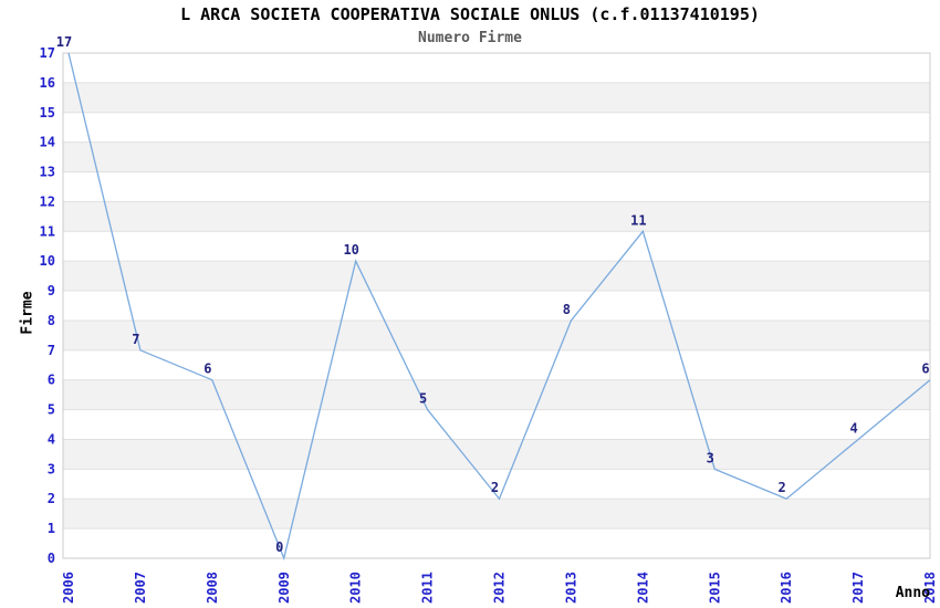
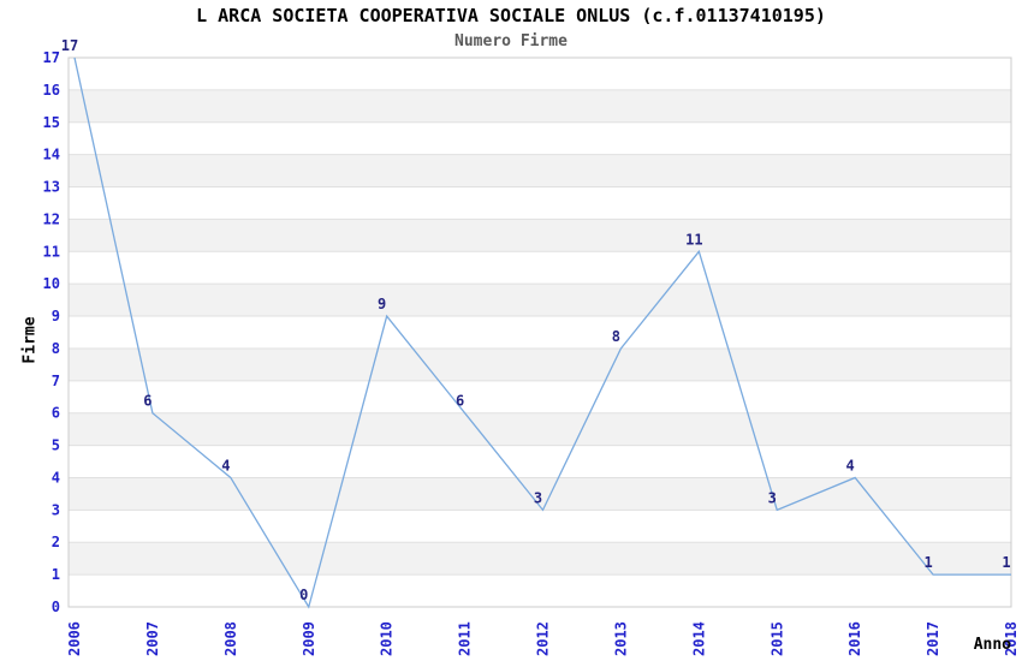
2007: 7 -> 6
2008: 6 -> 4
2010: 10 -> 9
2011: 5 -> 6
2012: 2 -> 3
2016: 2 -> 4
2017: 4 -> 1
2018: 6 -> 1
